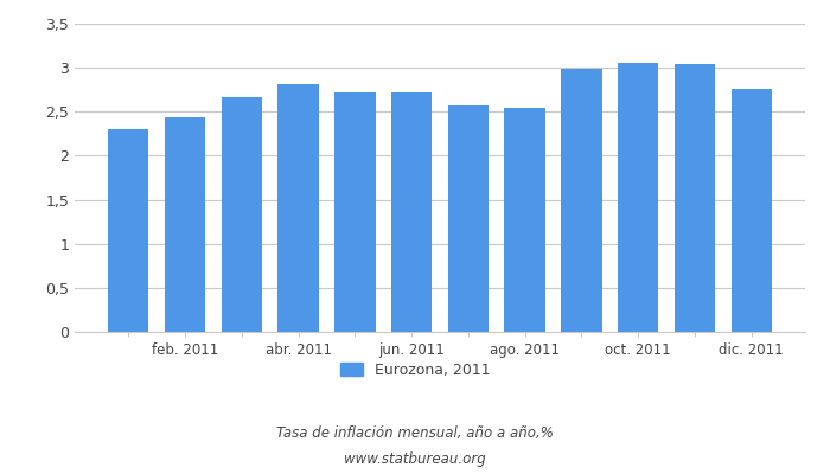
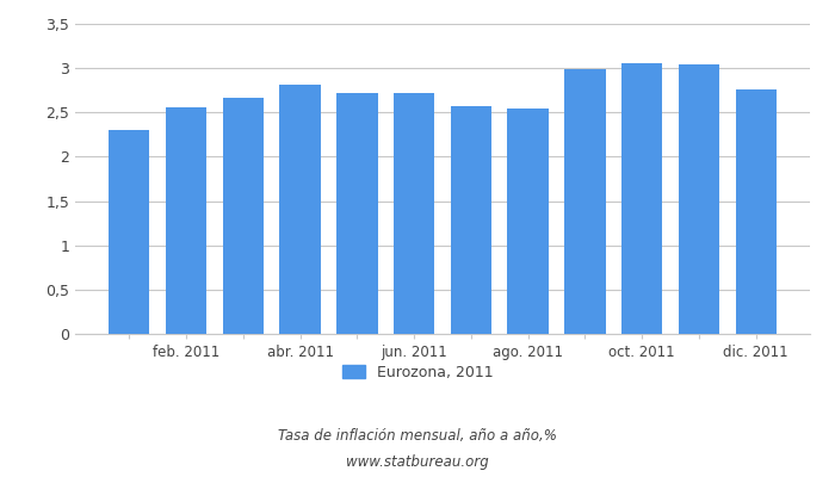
feb. 2011: 2,44 -> 2,56
